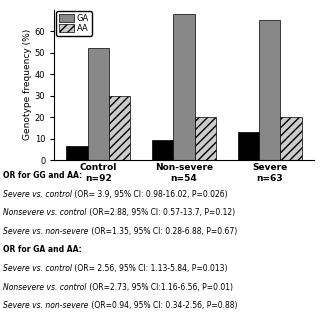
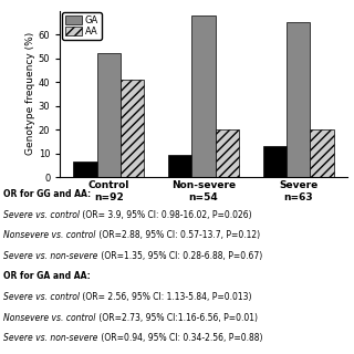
AA/Control n=92: 30 -> 41
